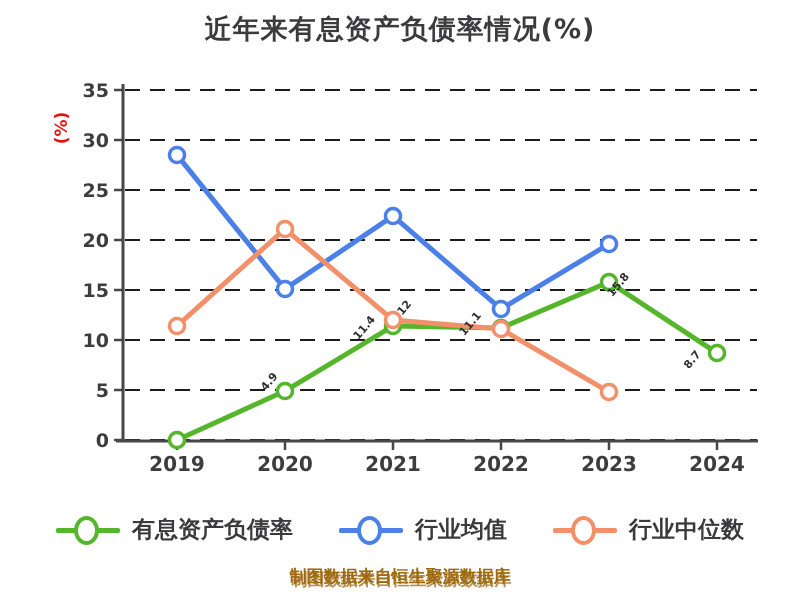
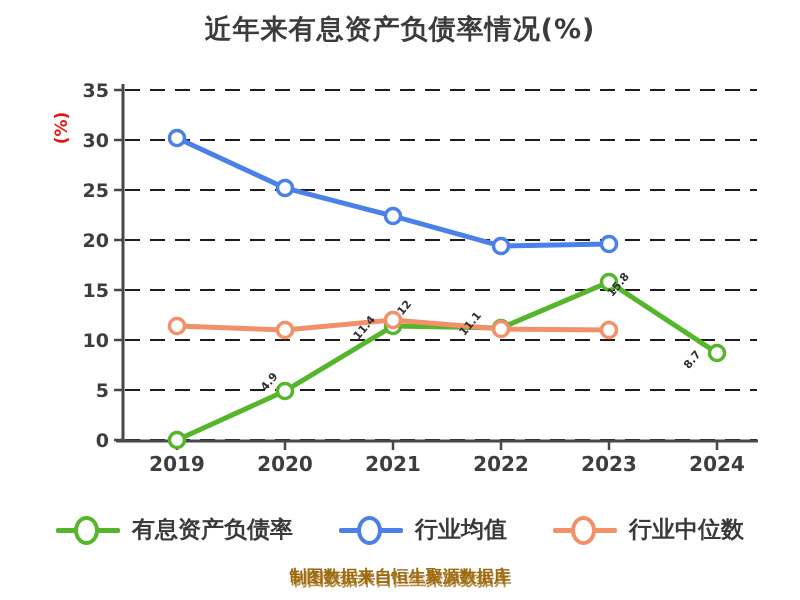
行业均值/2019: 28.5 -> 30.2
行业均值/2020: 15.1 -> 25.2
行业中位数/2020: 21.1 -> 11.0
行业均值/2022: 13.1 -> 19.4
行业中位数/2023: 4.8 -> 11.0
